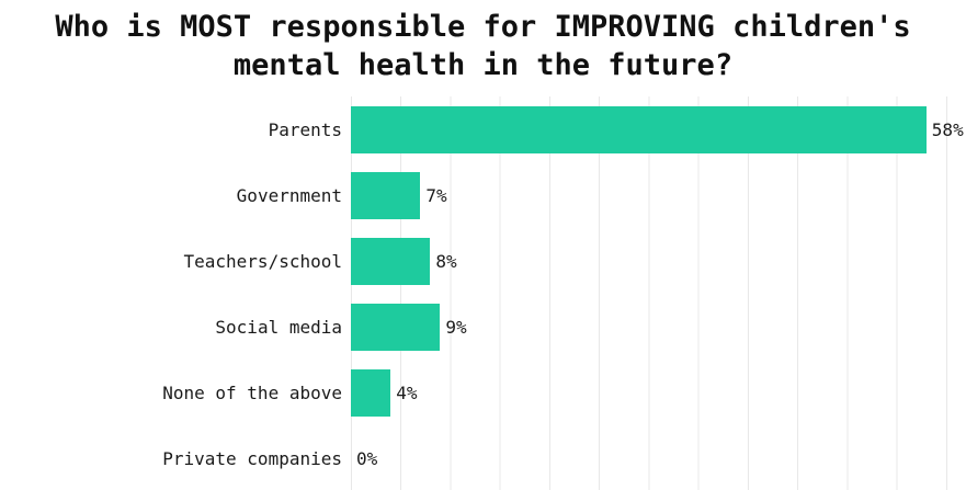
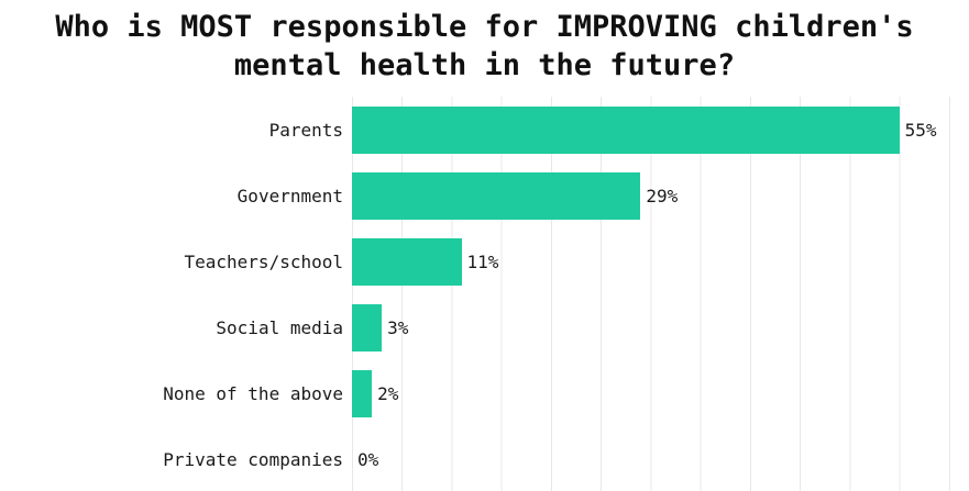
Parents: 58% -> 55%
Government: 7% -> 29%
Teachers/school: 8% -> 11%
Social media: 9% -> 3%
None of the above: 4% -> 2%
